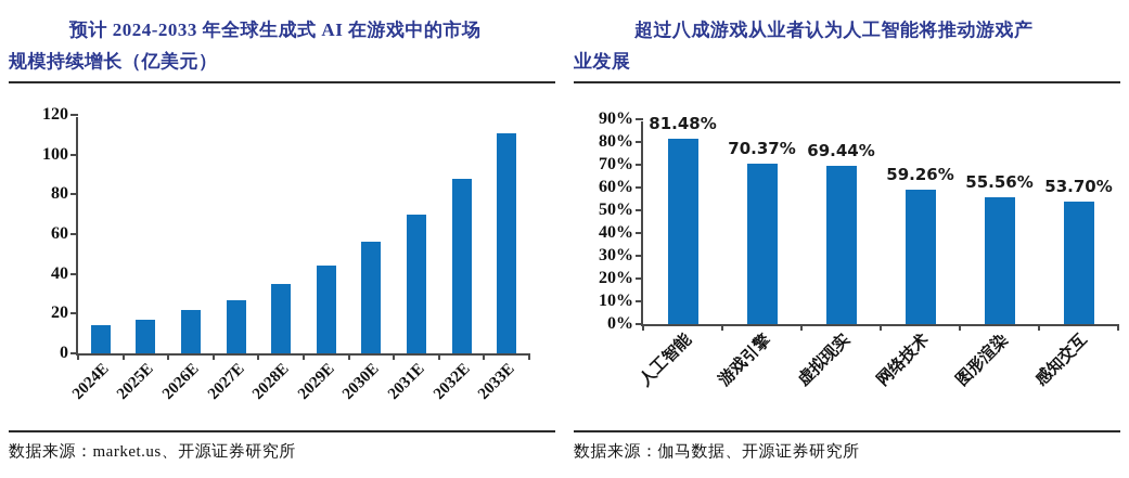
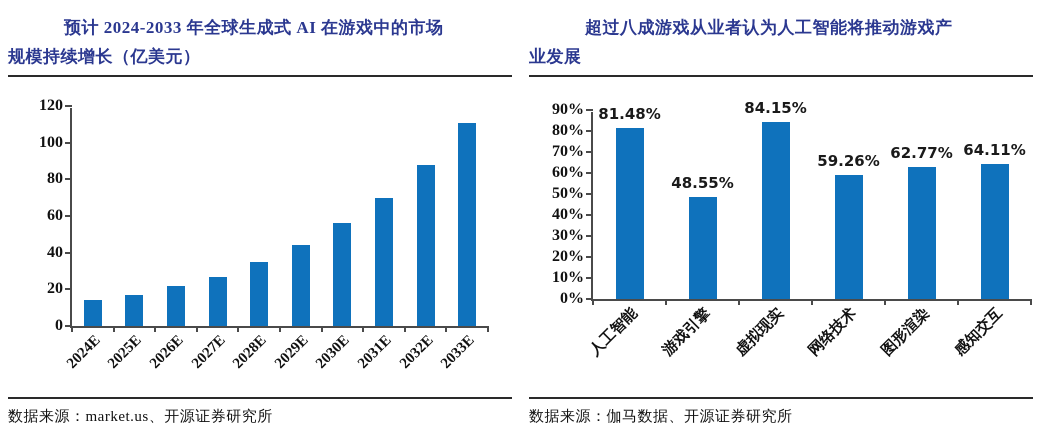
超过八成游戏从业者认为人工智能将推动游戏产业发展/游戏引擎: 70.37% -> 48.55%
超过八成游戏从业者认为人工智能将推动游戏产业发展/虚拟现实: 69.44% -> 84.15%
超过八成游戏从业者认为人工智能将推动游戏产业发展/图形渲染: 55.56% -> 62.77%
超过八成游戏从业者认为人工智能将推动游戏产业发展/感知交互: 53.70% -> 64.11%
